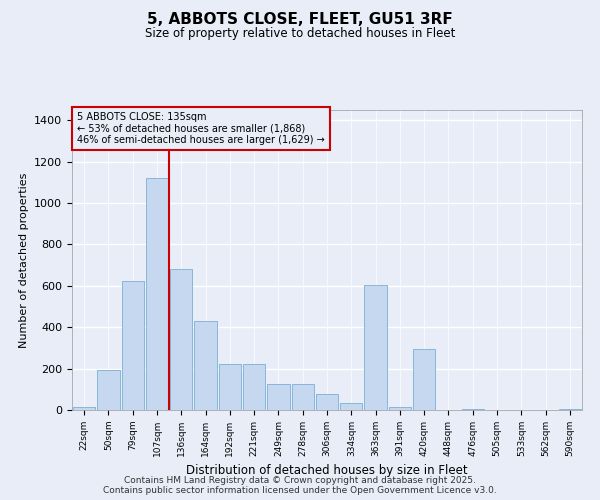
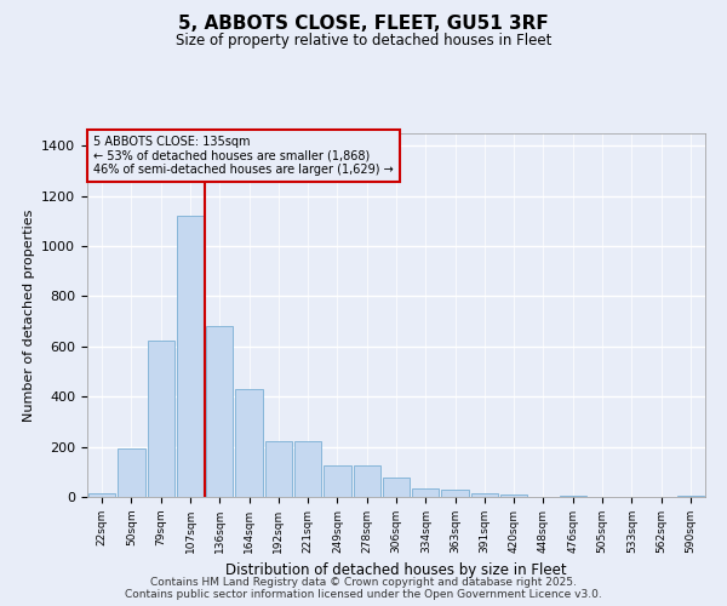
363sqm: 605 -> 28
420sqm: 295 -> 10
